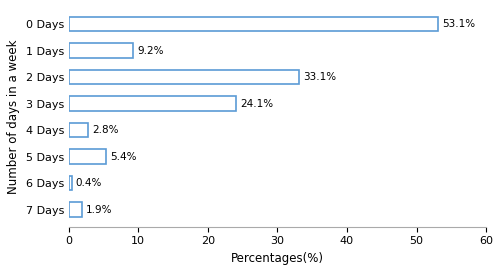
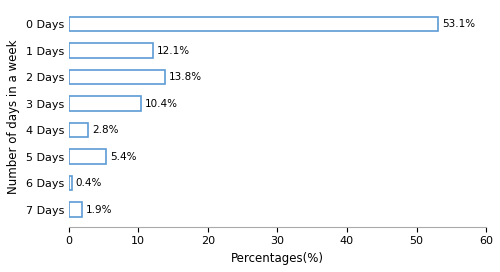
1 Days: 9.2% -> 12.1%
2 Days: 33.1% -> 13.8%
3 Days: 24.1% -> 10.4%
